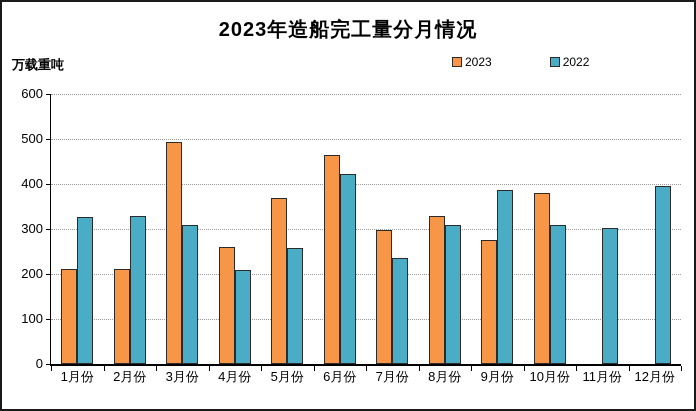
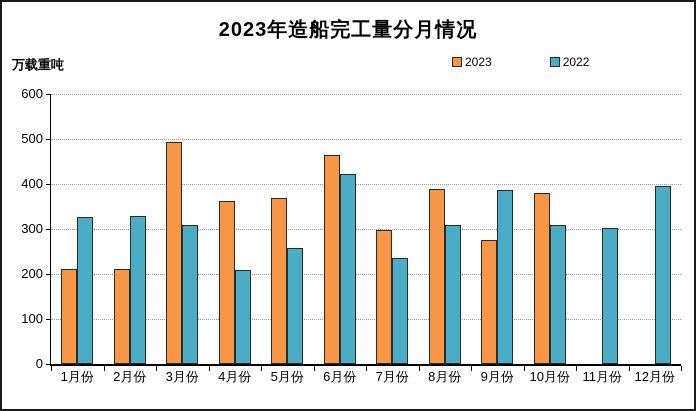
2023/4月份: 260 -> 360
2023/8月份: 330 -> 390
